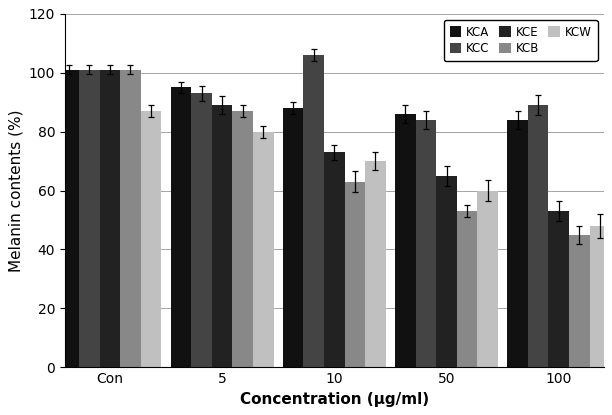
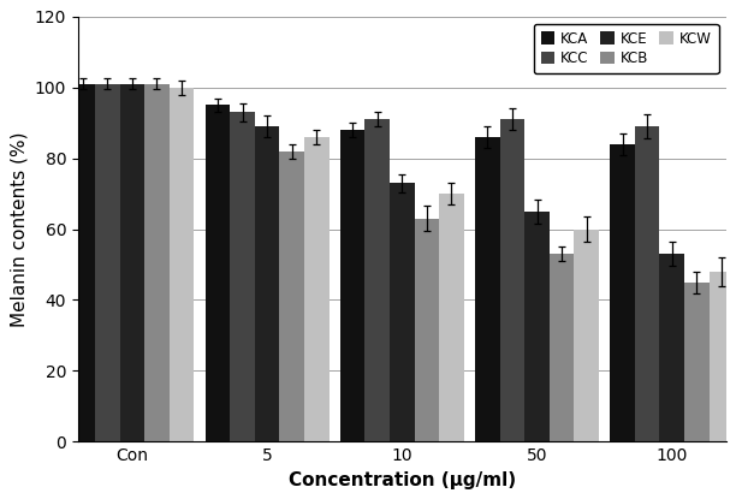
KCW/Con: 87 -> 100
KCB/5: 87 -> 82
KCW/5: 80 -> 86
KCC/10: 106 -> 91
KCC/50: 84 -> 91
